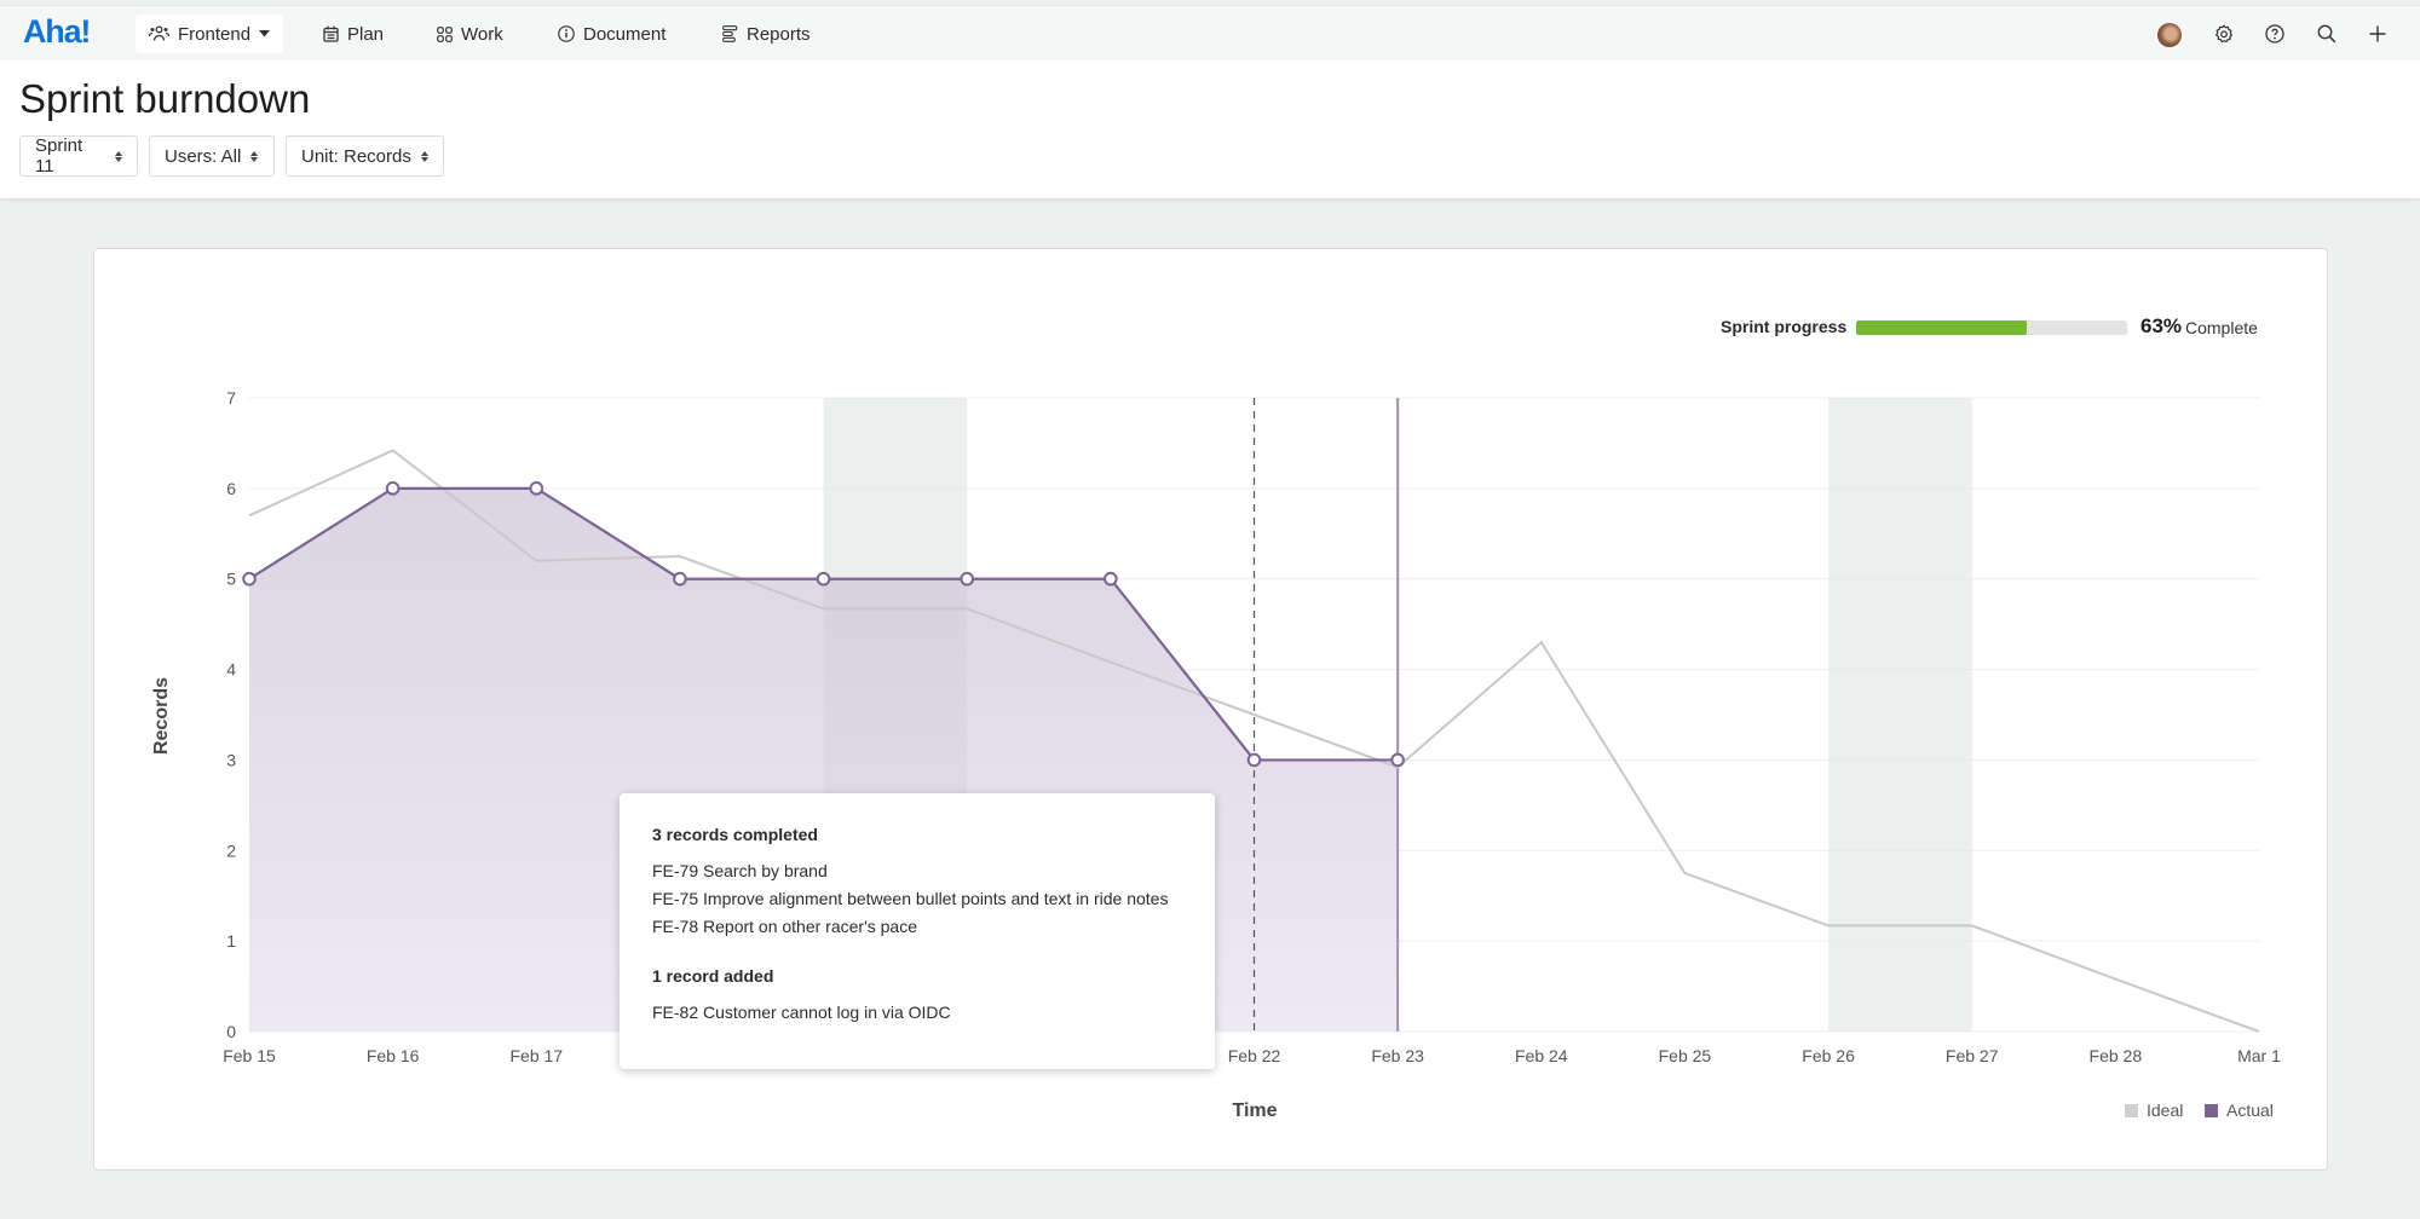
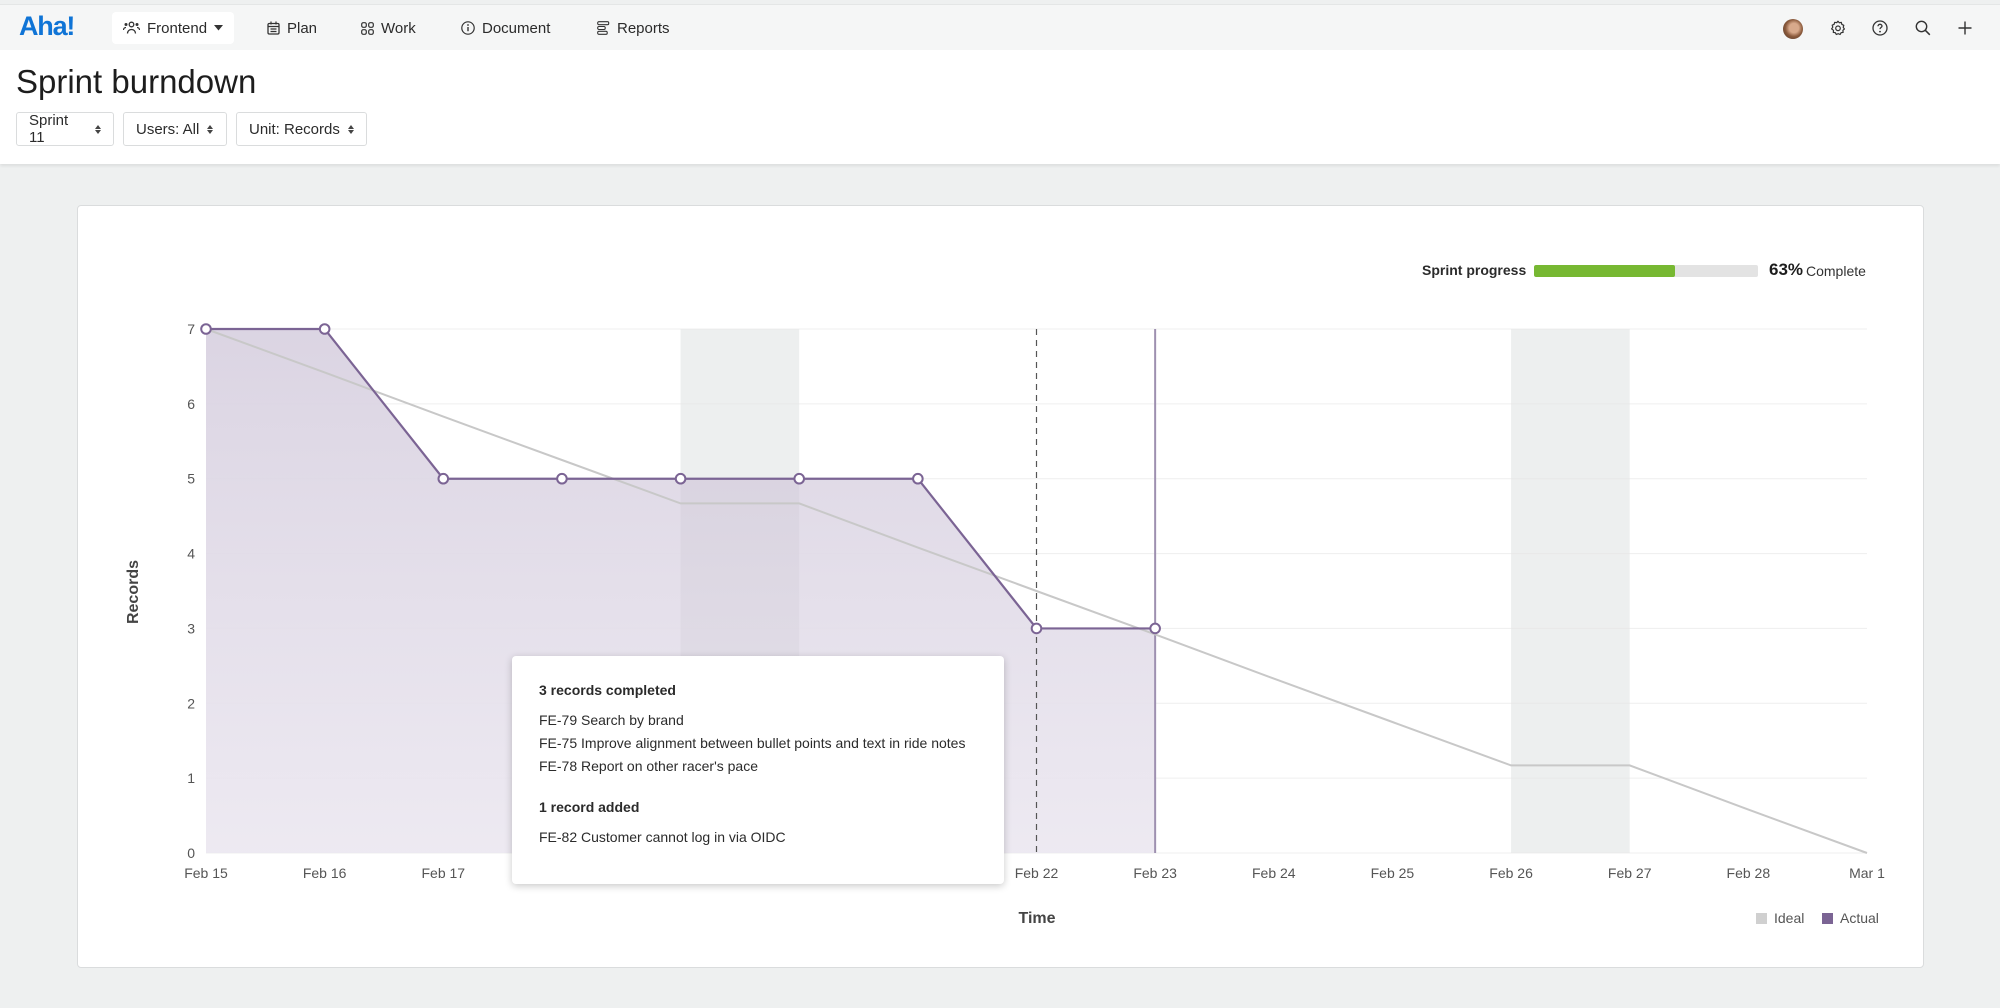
Ideal/Feb 15: 5.7 -> 7.0
Actual/Feb 15: 5 -> 7
Actual/Feb 16: 6 -> 7
Ideal/Feb 17: 5.2 -> 5.8
Actual/Feb 17: 6 -> 5
Ideal/Feb 24: 4.3 -> 2.3
